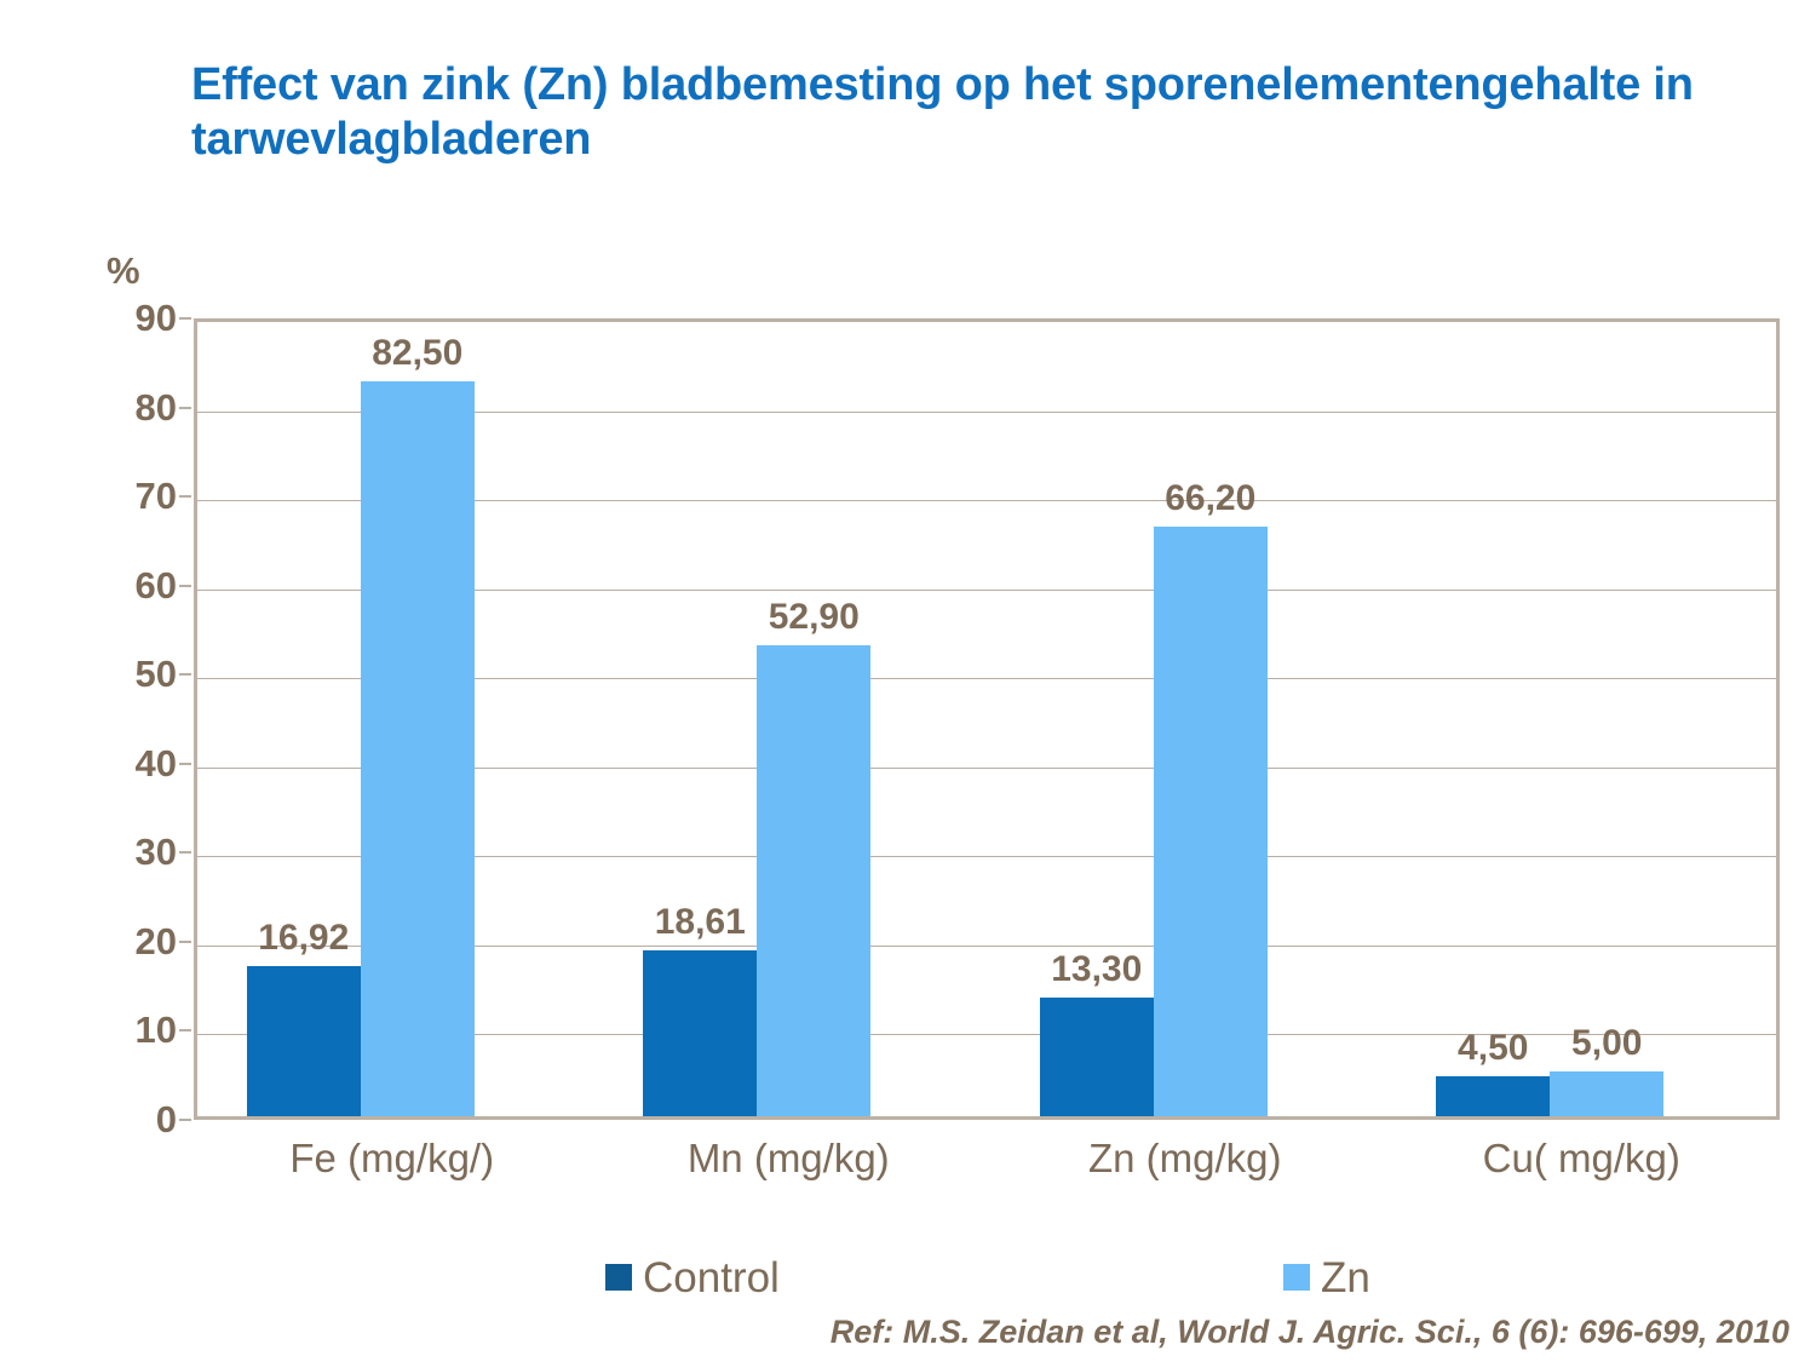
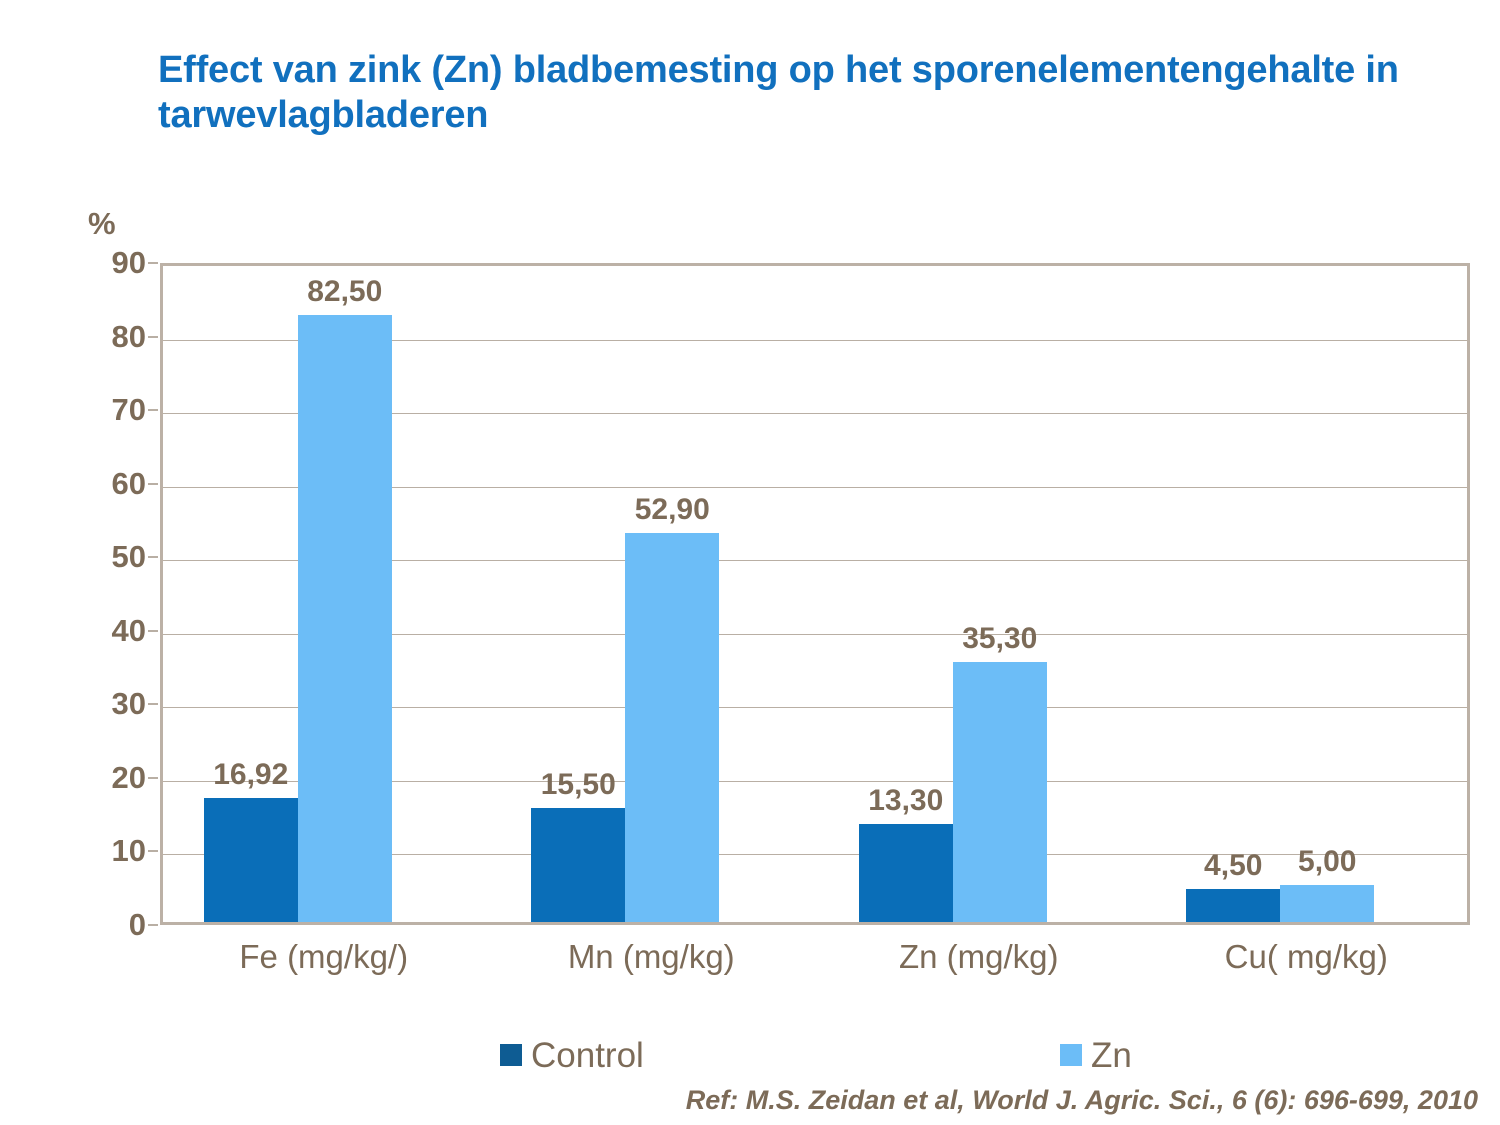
Control/Mn (mg/kg): 18,61 -> 15,50
Zn/Zn (mg/kg): 66,20 -> 35,30
